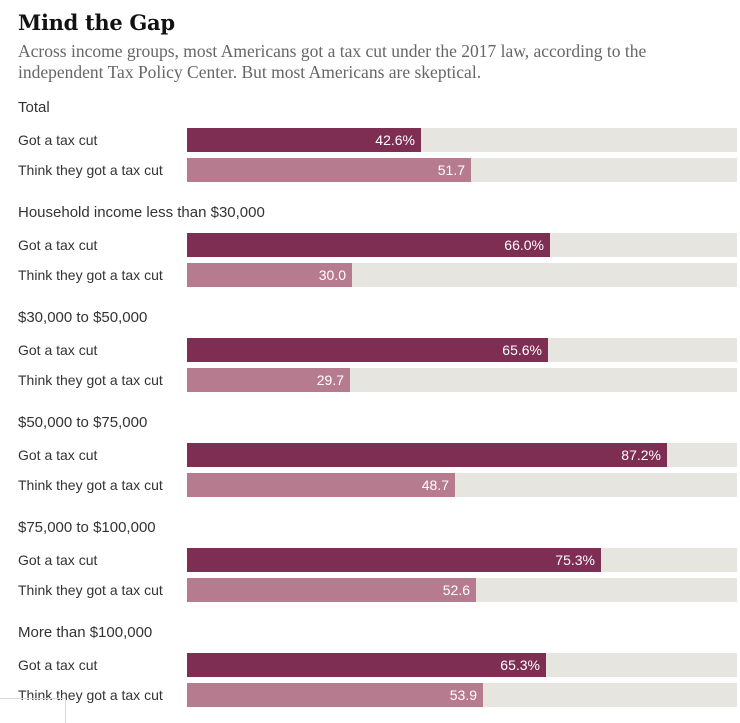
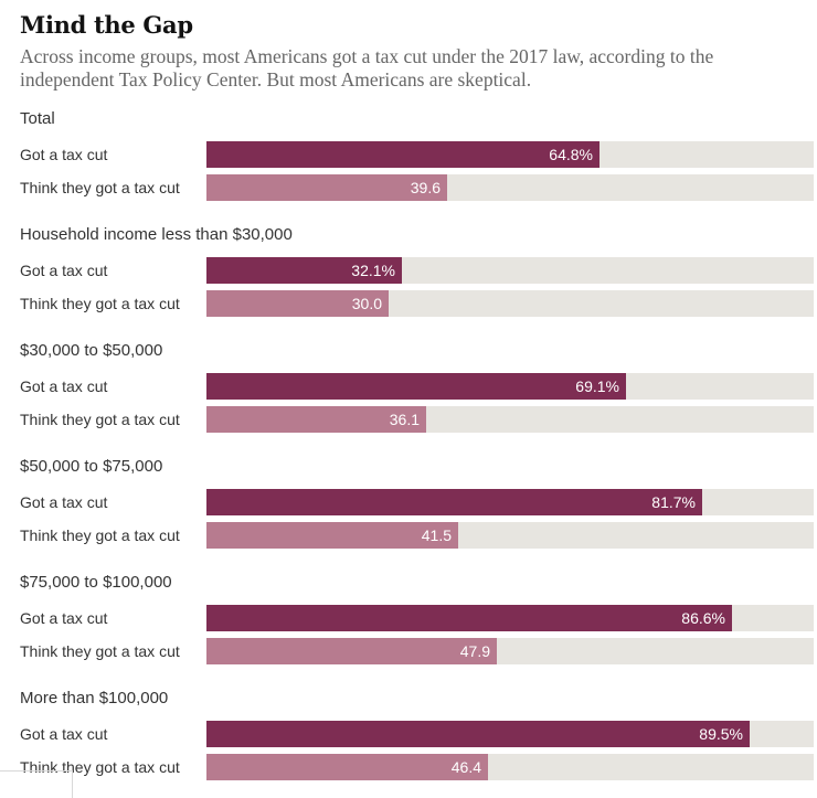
Got a tax cut/Total: 42.6% -> 64.8%
Think they got a tax cut/Total: 51.7 -> 39.6
Got a tax cut/Household income less than $30,000: 66.0% -> 32.1%
Got a tax cut/$30,000 to $50,000: 65.6% -> 69.1%
Think they got a tax cut/$30,000 to $50,000: 29.7 -> 36.1
Got a tax cut/$50,000 to $75,000: 87.2% -> 81.7%
Think they got a tax cut/$50,000 to $75,000: 48.7 -> 41.5
Got a tax cut/$75,000 to $100,000: 75.3% -> 86.6%
Think they got a tax cut/$75,000 to $100,000: 52.6 -> 47.9
Got a tax cut/More than $100,000: 65.3% -> 89.5%
Think they got a tax cut/More than $100,000: 53.9 -> 46.4
